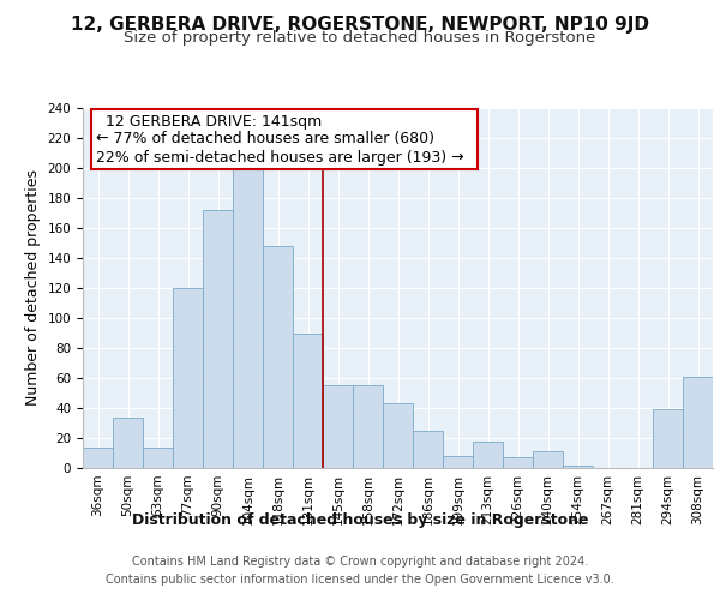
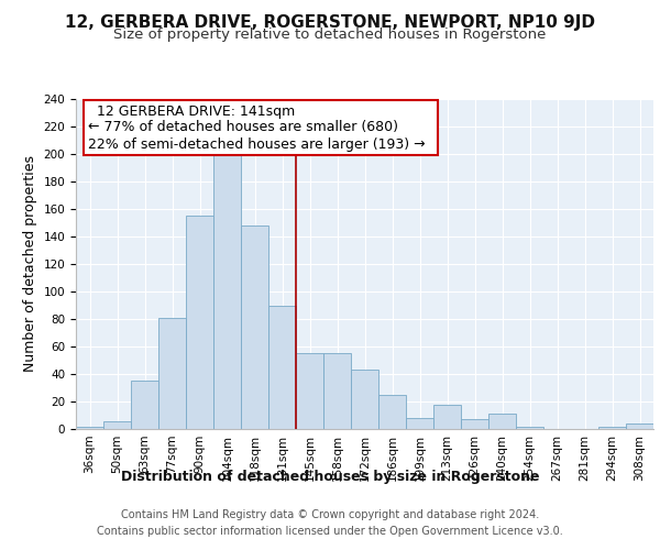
36sqm: 14 -> 2
50sqm: 34 -> 6
63sqm: 14 -> 35
77sqm: 120 -> 81
90sqm: 172 -> 155
294sqm: 39 -> 2
308sqm: 61 -> 4
